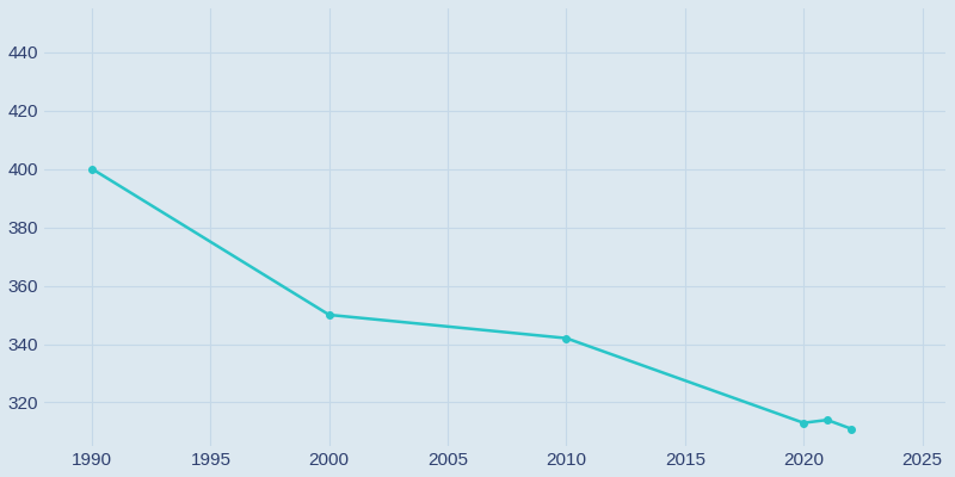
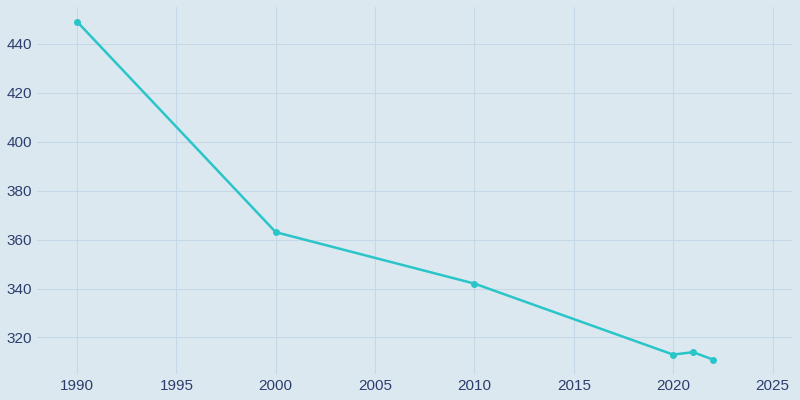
1990: 400 -> 449
2000: 350 -> 363
